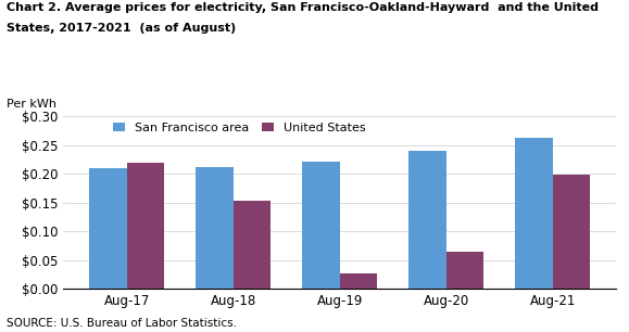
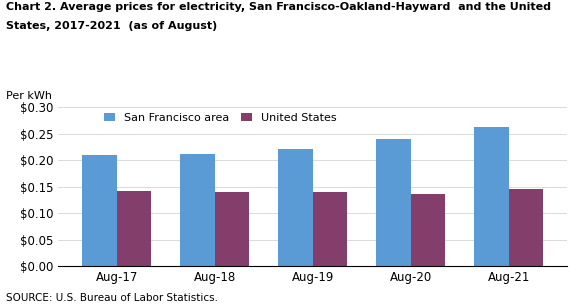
United States/Aug-17: $0.220 -> $0.142
United States/Aug-18: $0.154 -> $0.139
United States/Aug-19: $0.026 -> $0.139
United States/Aug-20: $0.064 -> $0.137
United States/Aug-21: $0.198 -> $0.146
